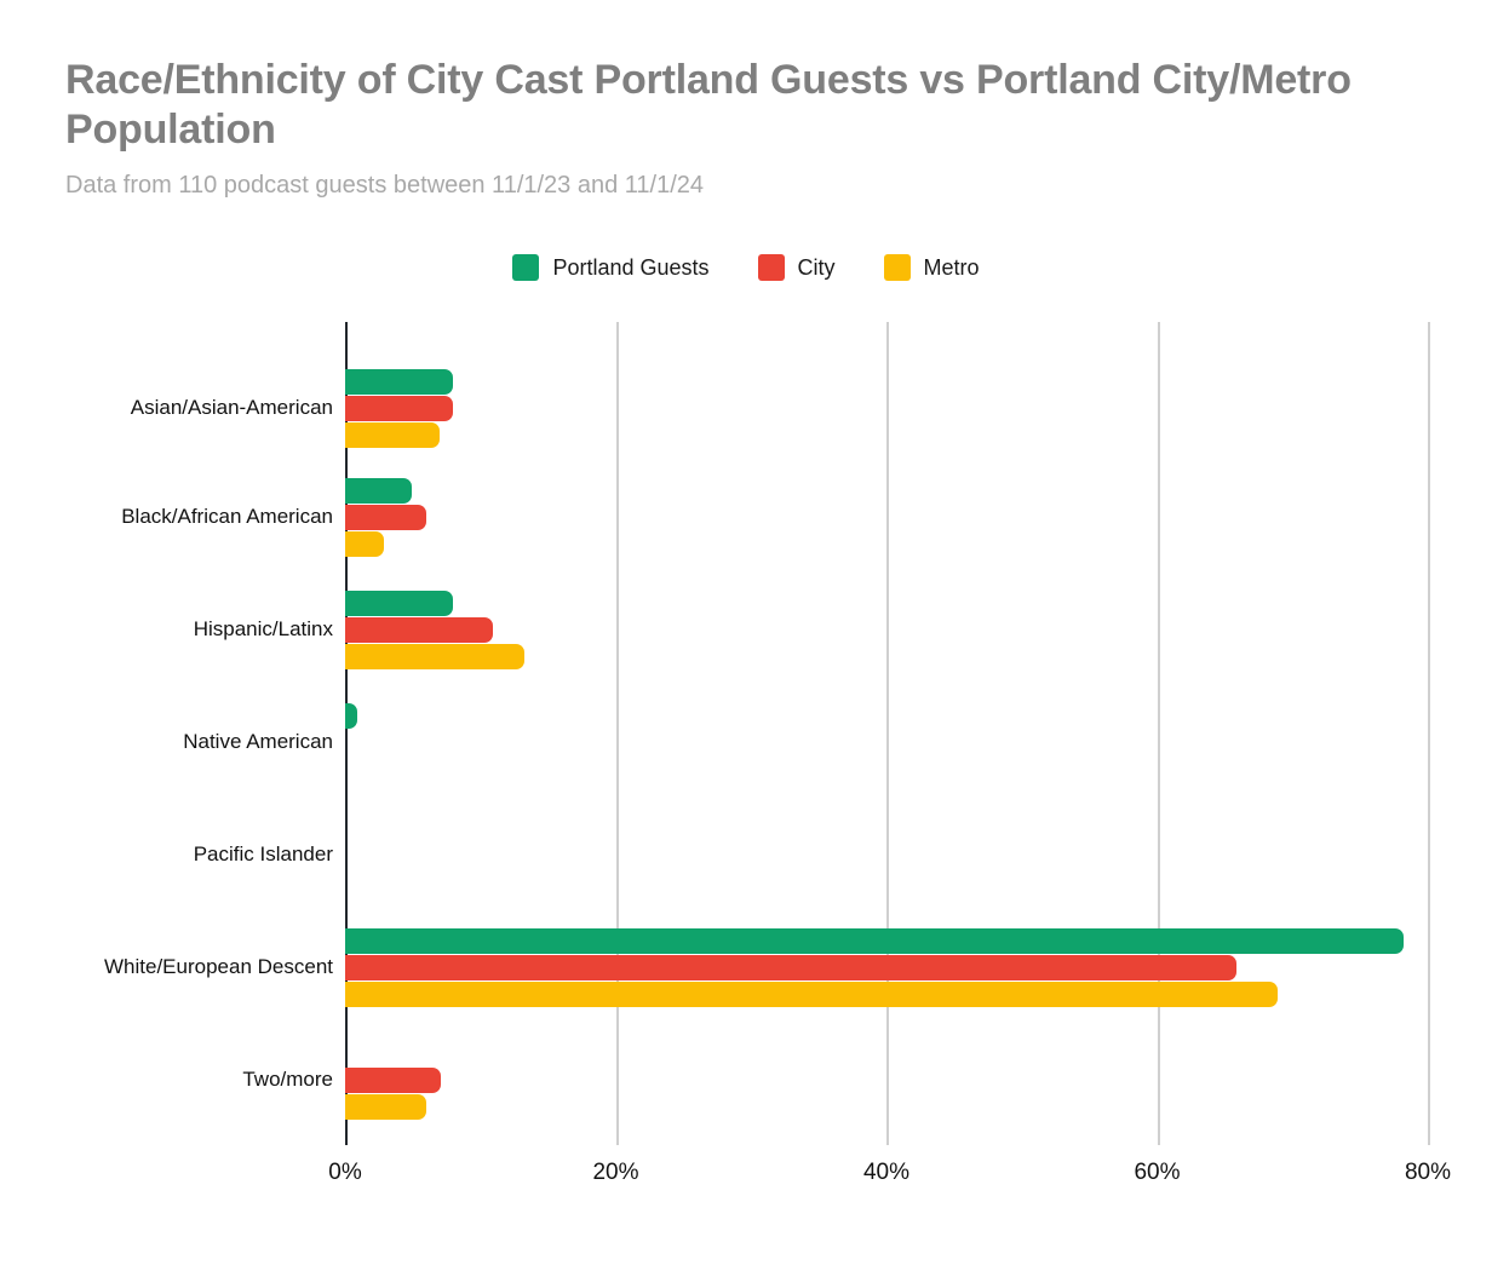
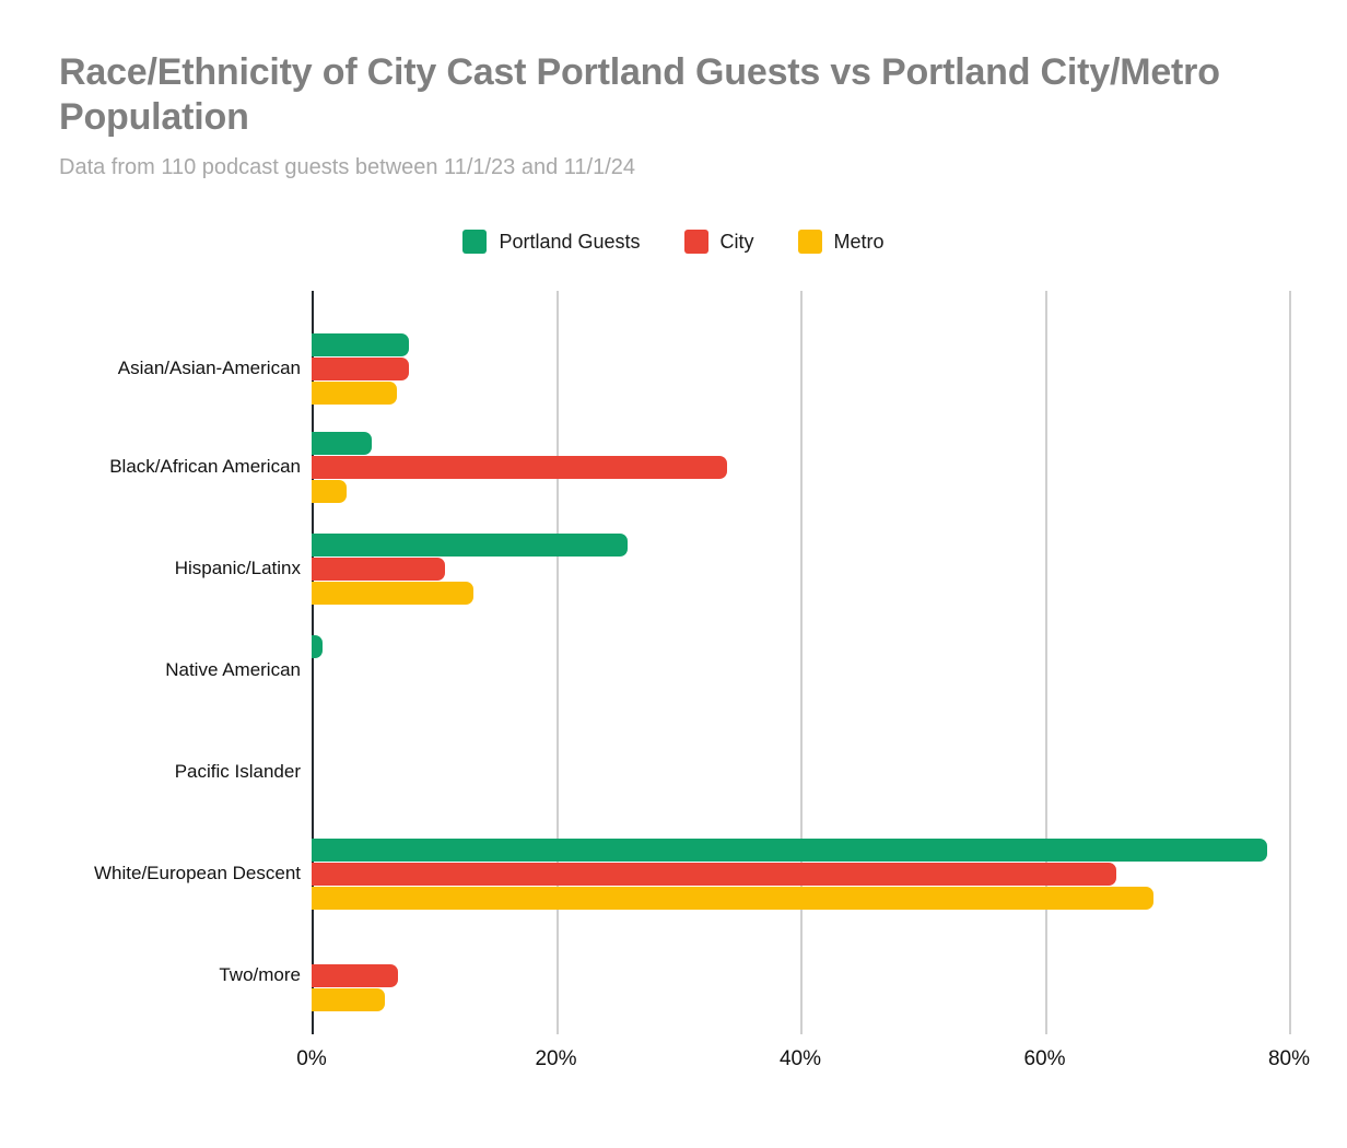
City/Black/African American: 6.0% -> 34.0%
Portland Guests/Hispanic/Latinx: 8.0% -> 25.9%
